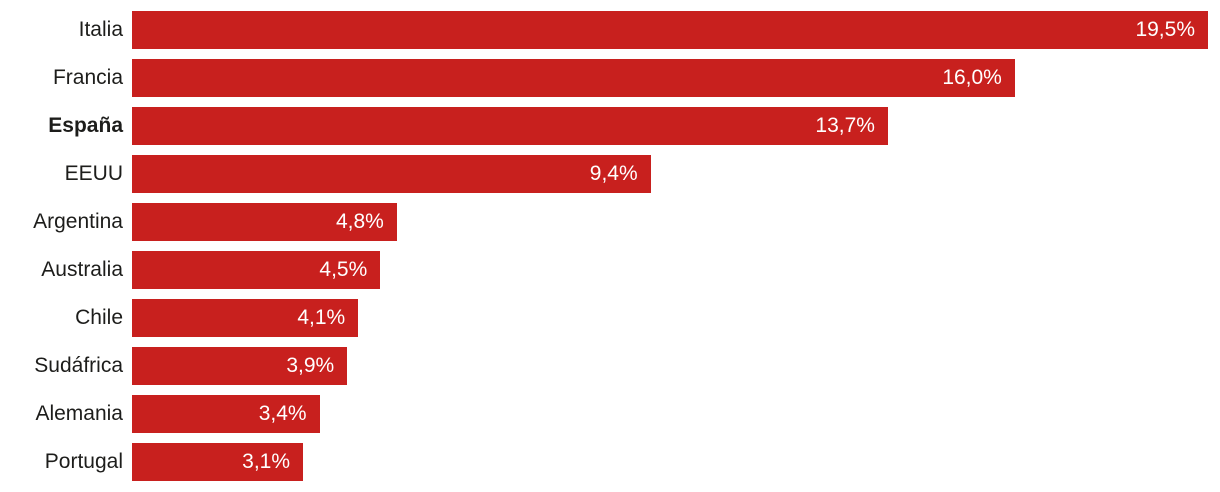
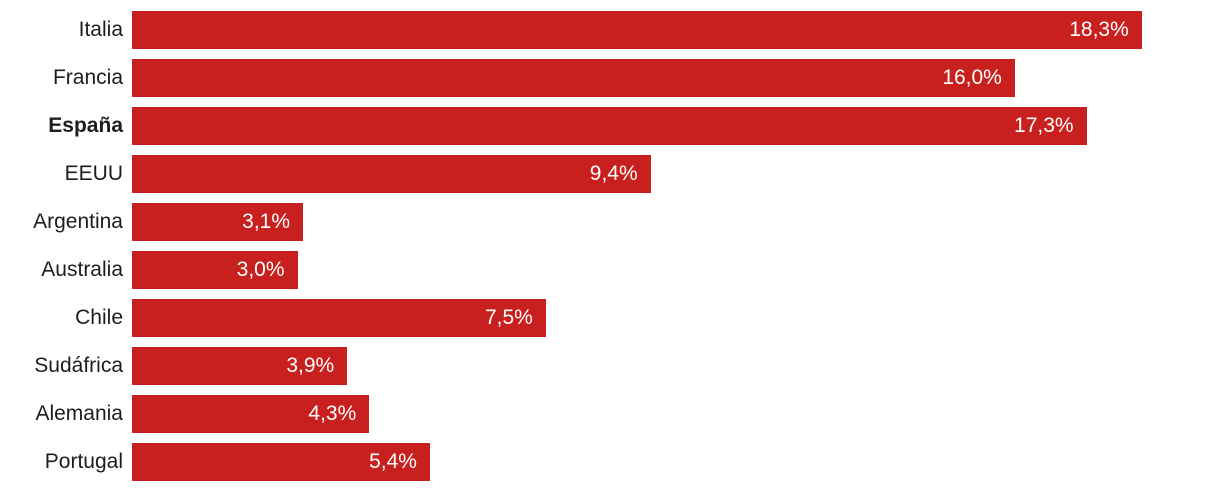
Italia: 19,5% -> 18,3%
España: 13,7% -> 17,3%
Argentina: 4,8% -> 3,1%
Australia: 4,5% -> 3,0%
Chile: 4,1% -> 7,5%
Alemania: 3,4% -> 4,3%
Portugal: 3,1% -> 5,4%
